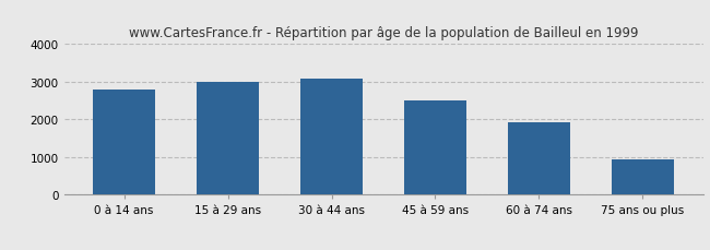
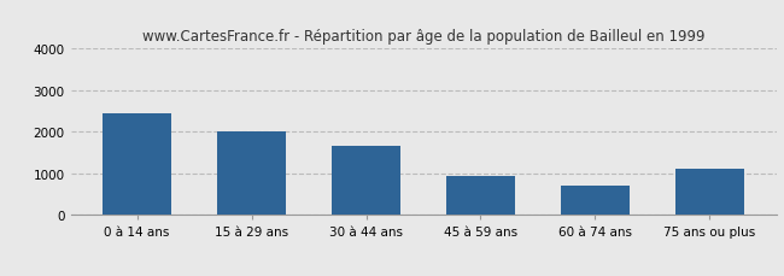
0 à 14 ans: 2780 -> 2450
15 à 29 ans: 2990 -> 2000
30 à 44 ans: 3090 -> 1650
45 à 59 ans: 2510 -> 950
60 à 74 ans: 1930 -> 700
75 ans ou plus: 940 -> 1100
